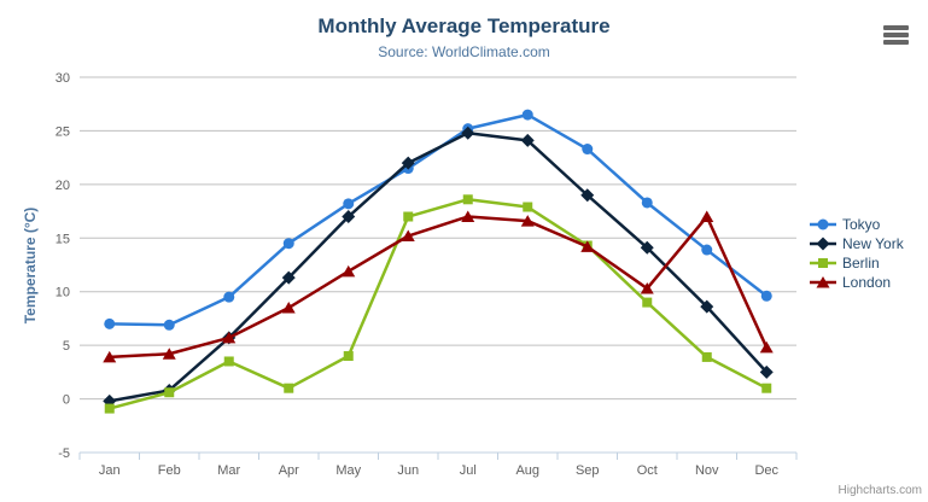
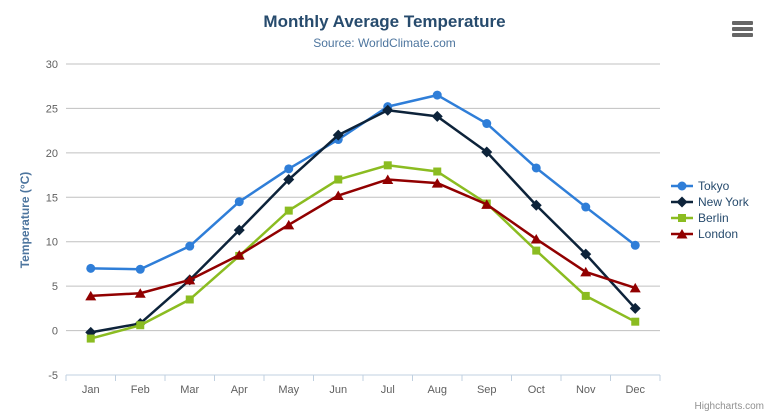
Berlin/Apr: 1 -> 8
Berlin/May: 4 -> 14
New York/Sep: 19 -> 20
London/Nov: 17 -> 7
